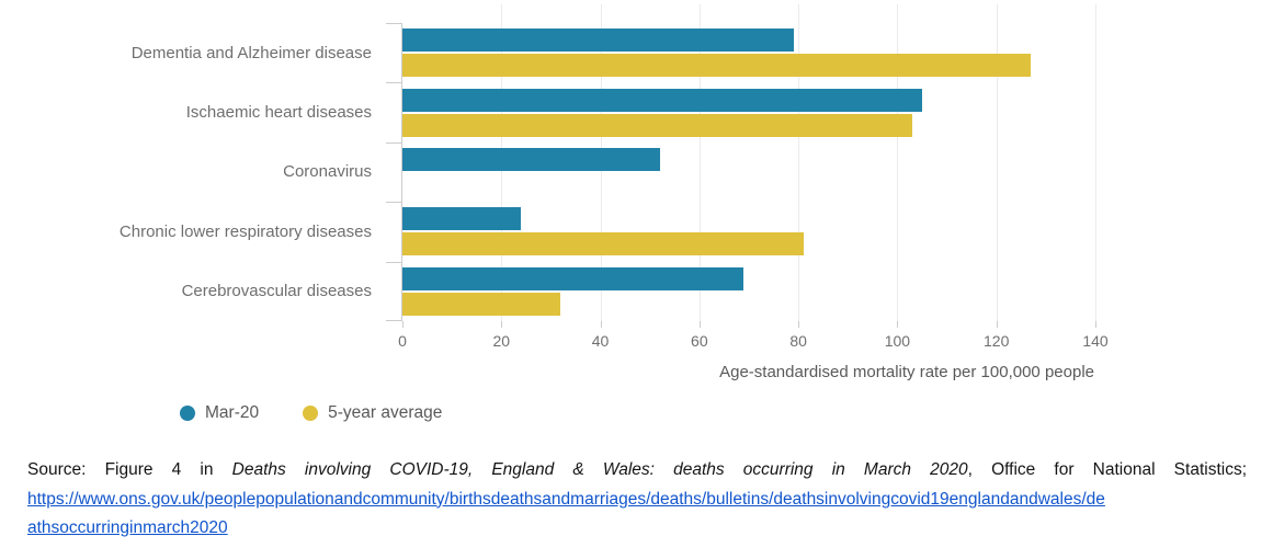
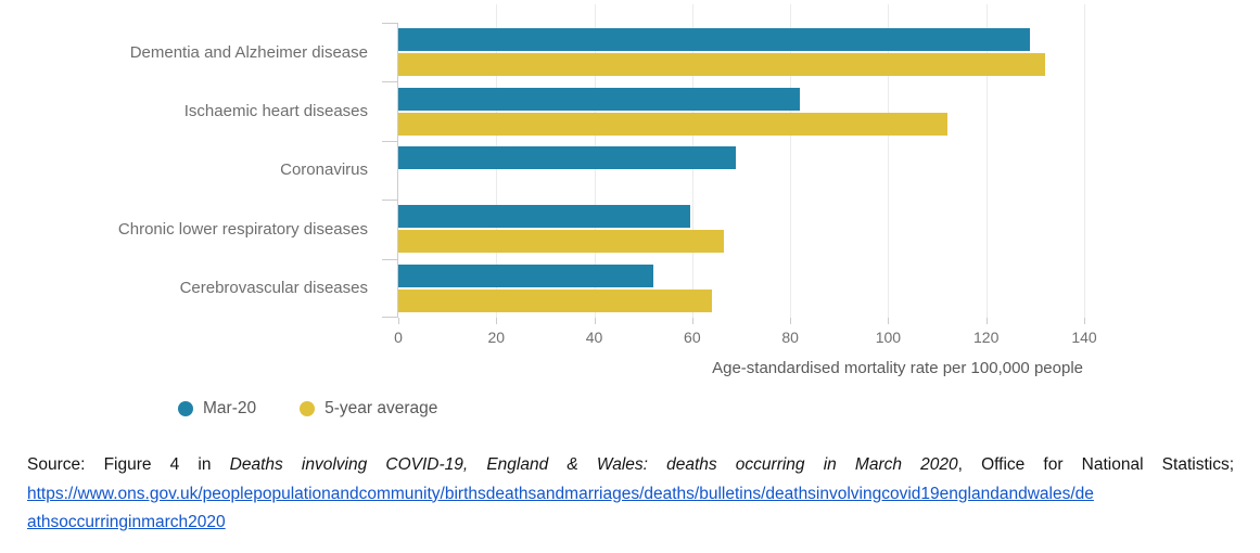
Mar-20/Dementia and Alzheimer disease: 79 -> 129
5-year average/Dementia and Alzheimer disease: 127 -> 132
Mar-20/Ischaemic heart diseases: 105 -> 82
5-year average/Ischaemic heart diseases: 103 -> 112
Mar-20/Coronavirus: 52 -> 69
Mar-20/Chronic lower respiratory diseases: 24 -> 60
5-year average/Chronic lower respiratory diseases: 81 -> 66
Mar-20/Cerebrovascular diseases: 69 -> 52
5-year average/Cerebrovascular diseases: 32 -> 64
